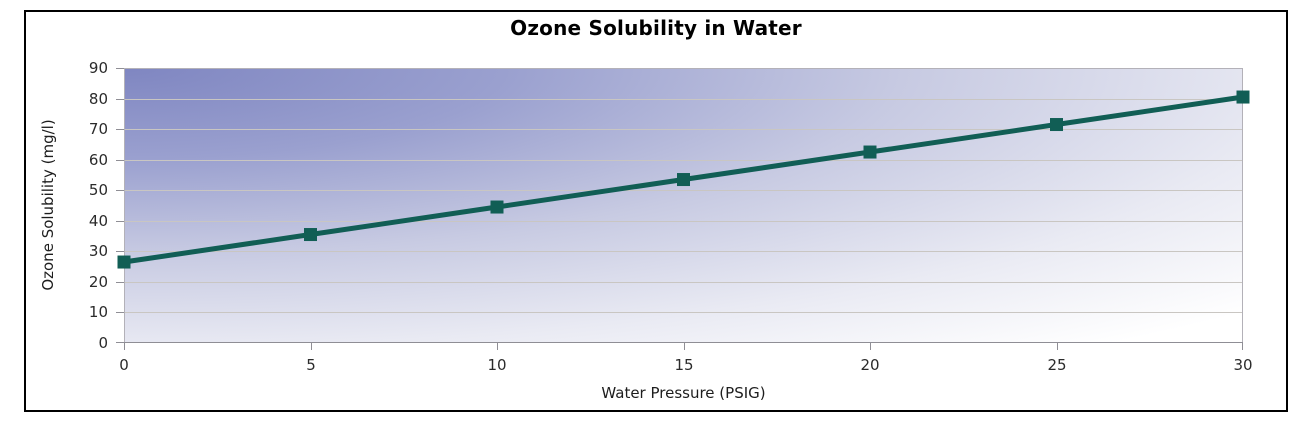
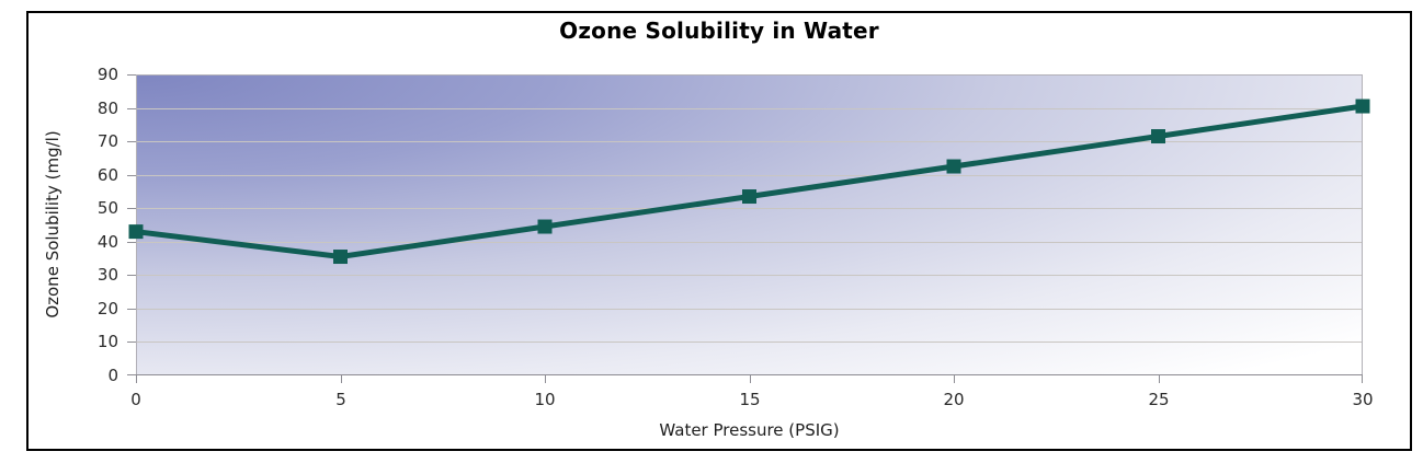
0: 26 -> 43
